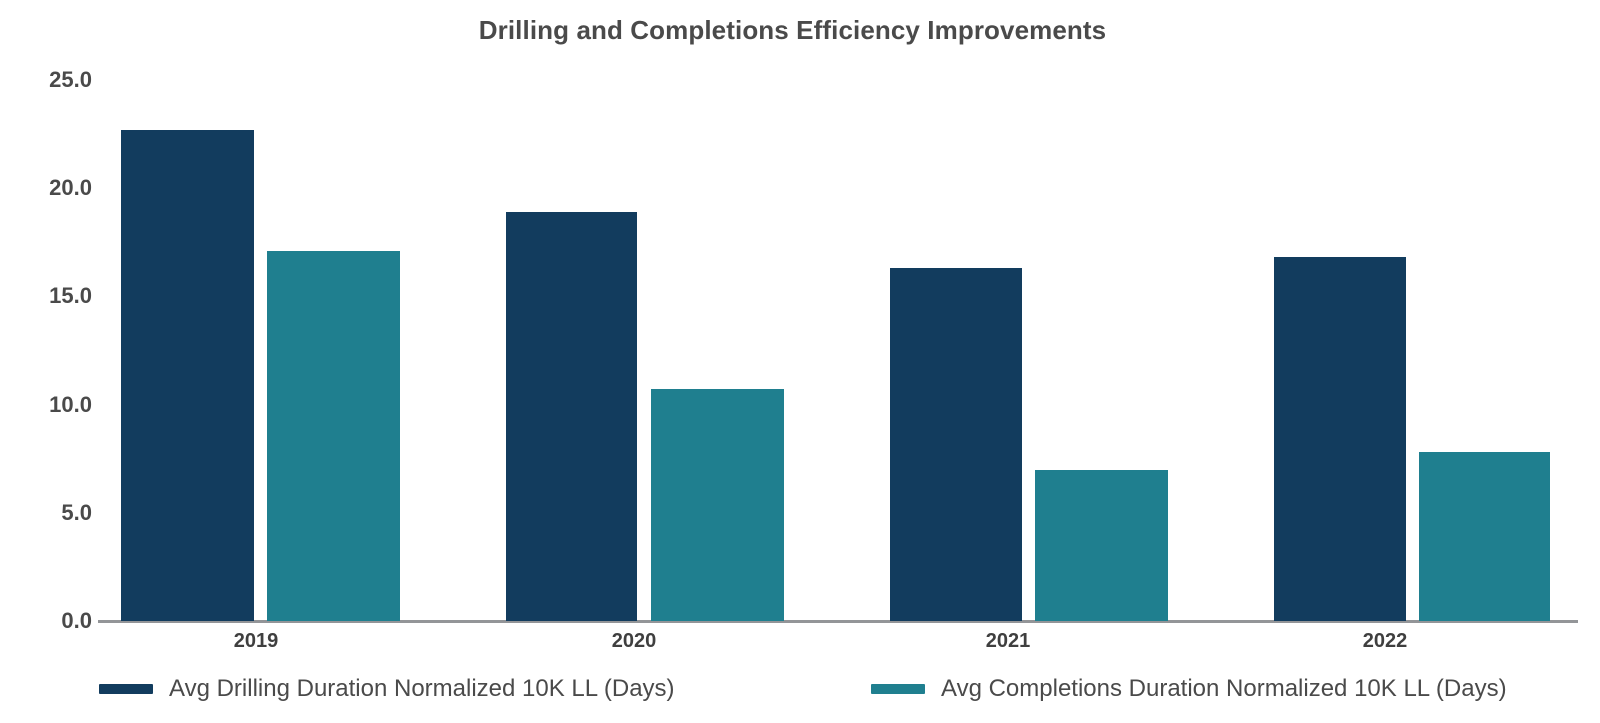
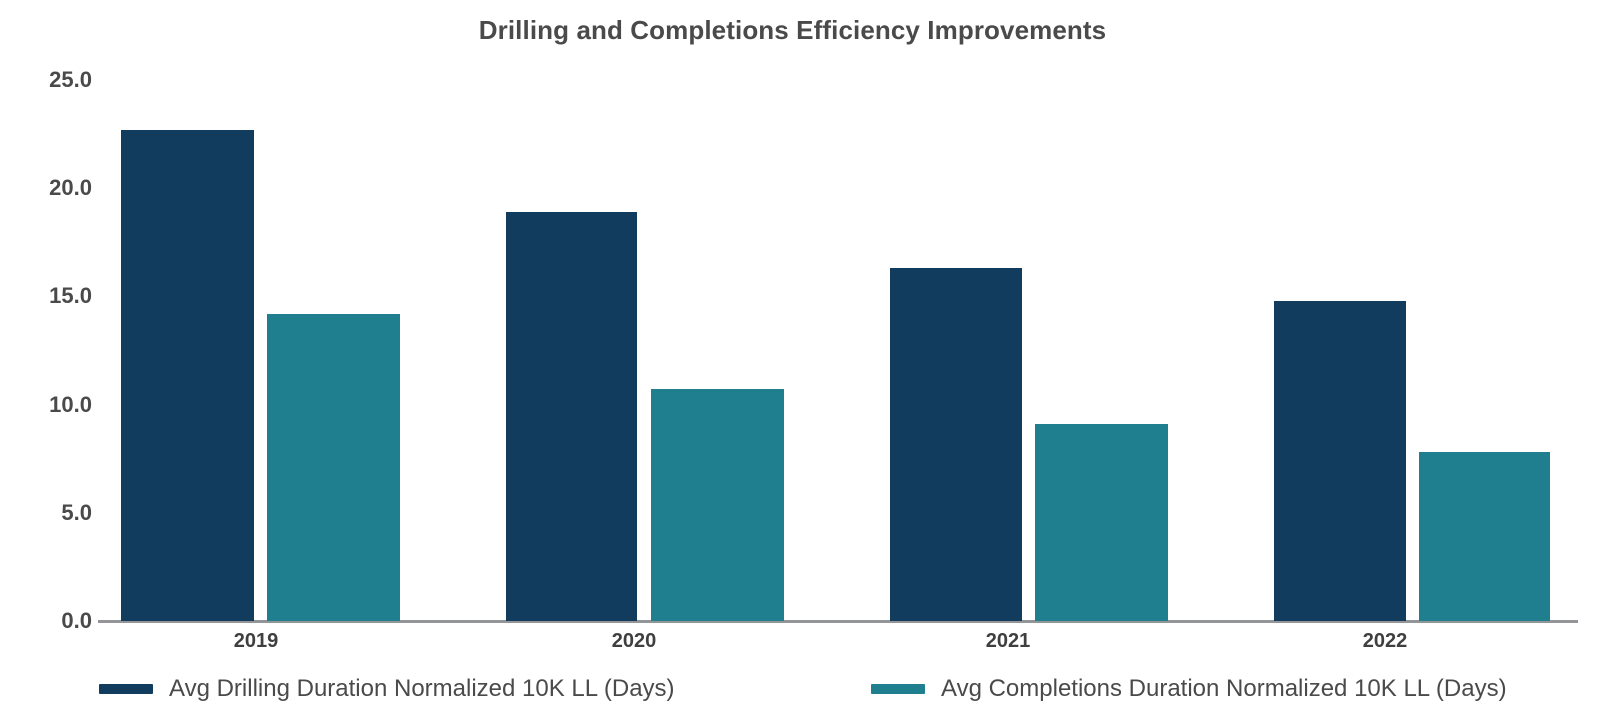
Avg Completions Duration Normalized 10K LL (Days)/2019: 17.1 -> 14.2
Avg Completions Duration Normalized 10K LL (Days)/2021: 7.0 -> 9.1
Avg Drilling Duration Normalized 10K LL (Days)/2022: 16.8 -> 14.8
